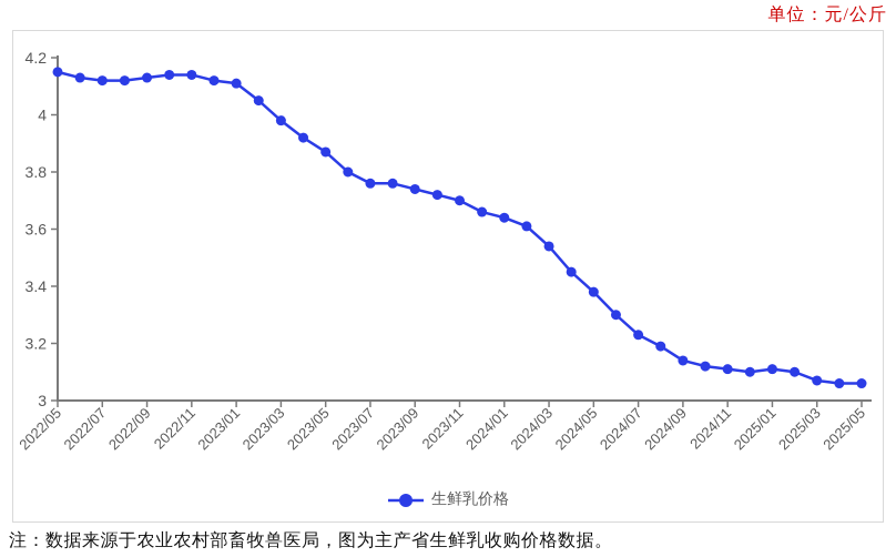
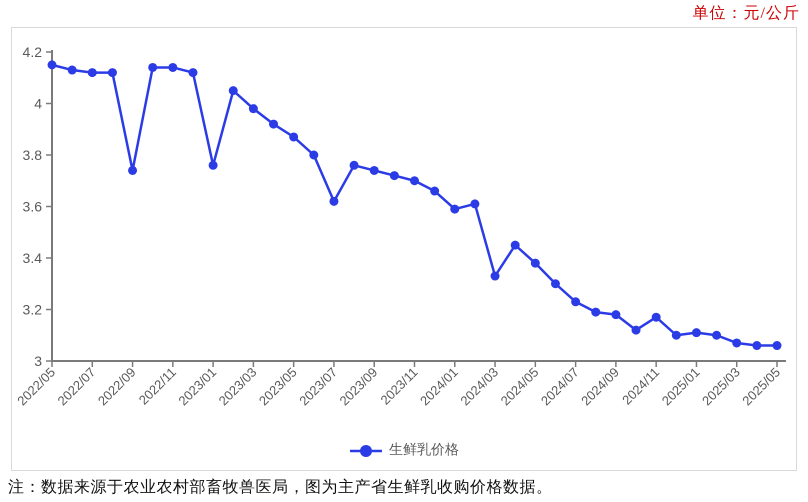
2022/09: 4.13 -> 3.74
2023/01: 4.11 -> 3.76
2023/07: 3.76 -> 3.62
2024/01: 3.64 -> 3.59
2024/03: 3.54 -> 3.33
2024/09: 3.14 -> 3.18
2024/11: 3.11 -> 3.17
